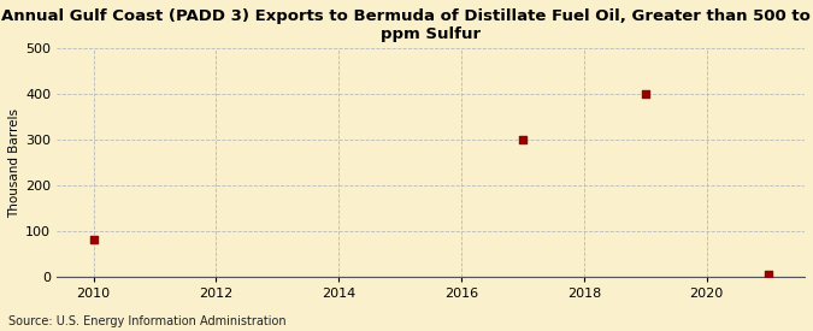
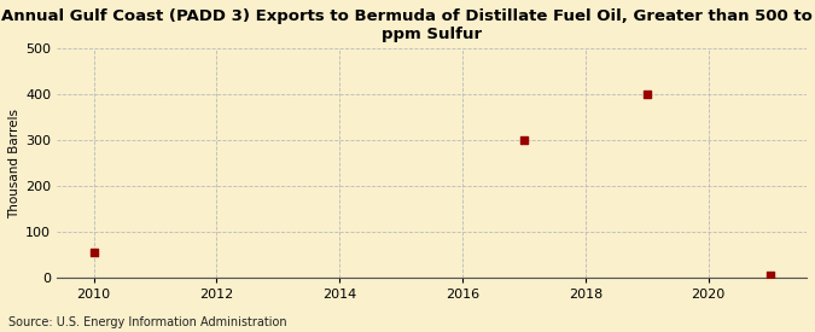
2010: 80 -> 55
